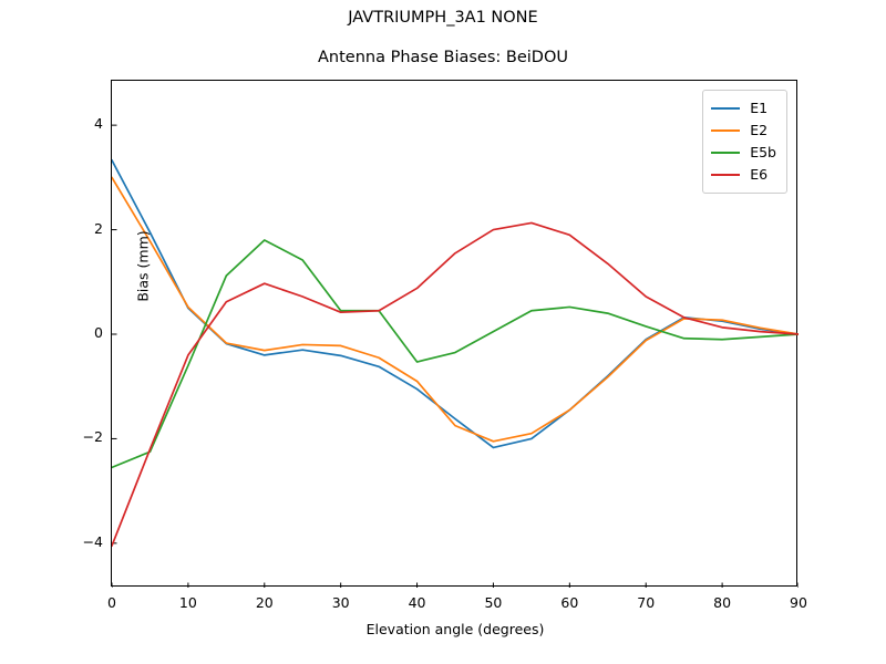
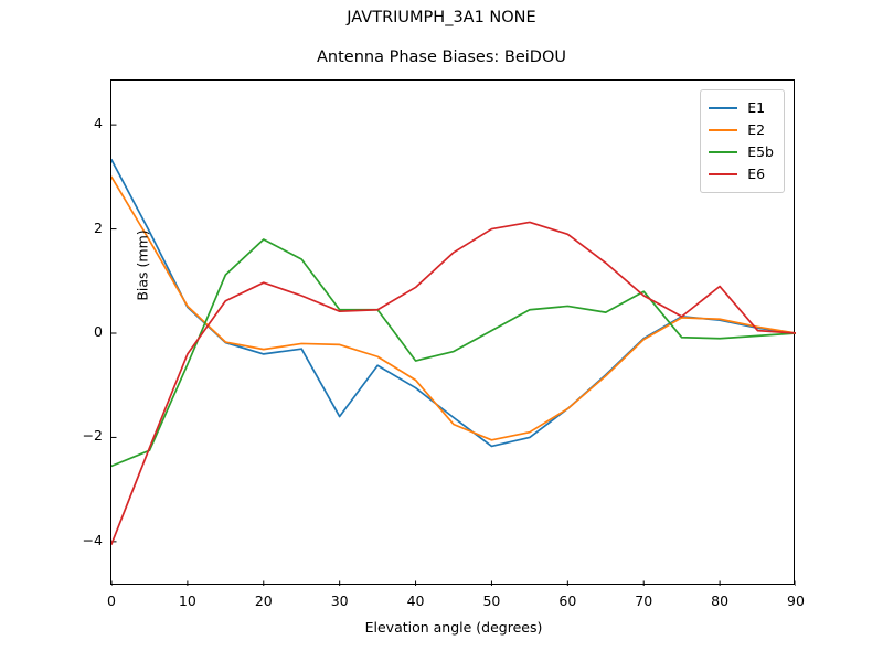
E1/30: -0.4 -> -1.6
E5b/70: 0.1 -> 0.8
E6/80: 0.1 -> 0.9
